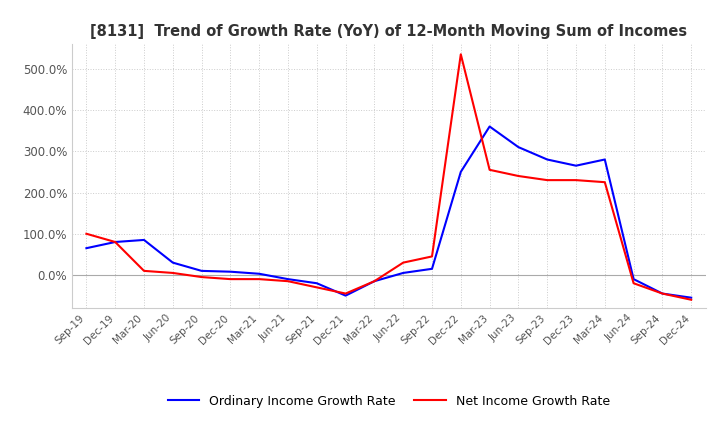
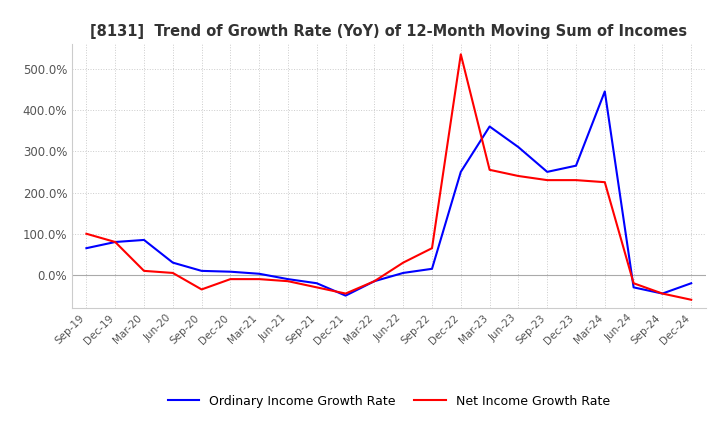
Net Income Growth Rate/Sep-20: -5% -> -35%
Net Income Growth Rate/Sep-22: 45% -> 65%
Ordinary Income Growth Rate/Sep-23: 280% -> 250%
Ordinary Income Growth Rate/Mar-24: 280% -> 445%
Ordinary Income Growth Rate/Jun-24: -10% -> -30%
Ordinary Income Growth Rate/Dec-24: -55% -> -20%
